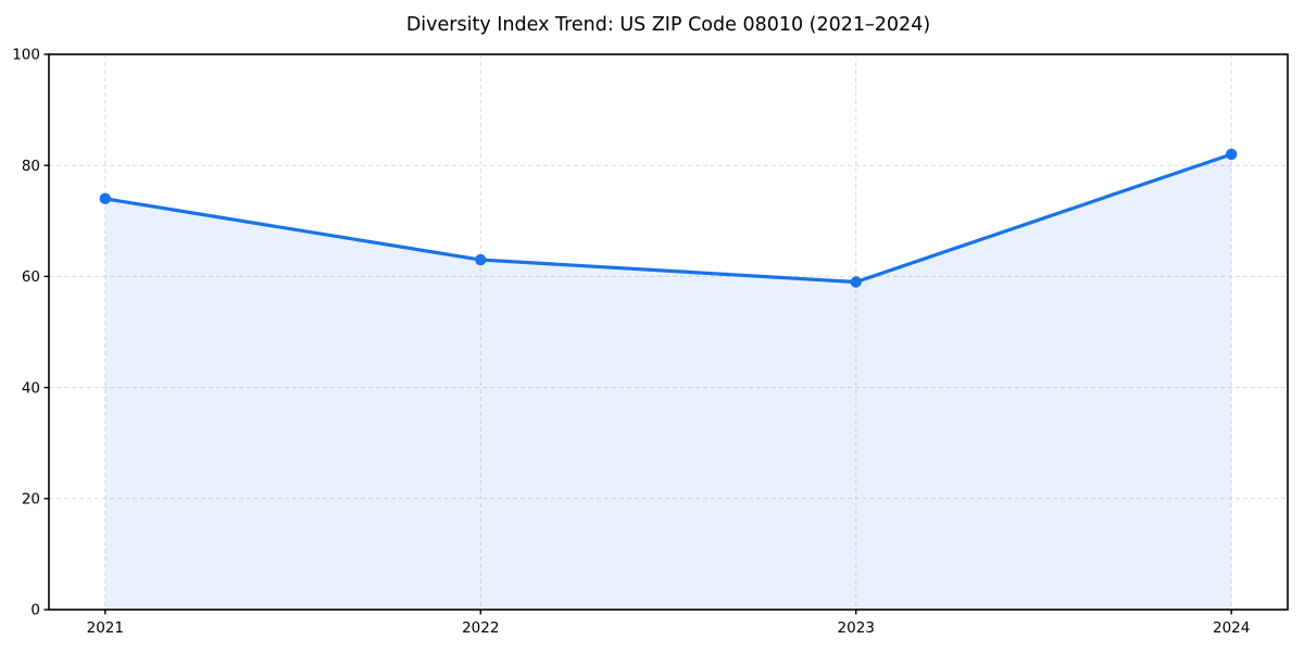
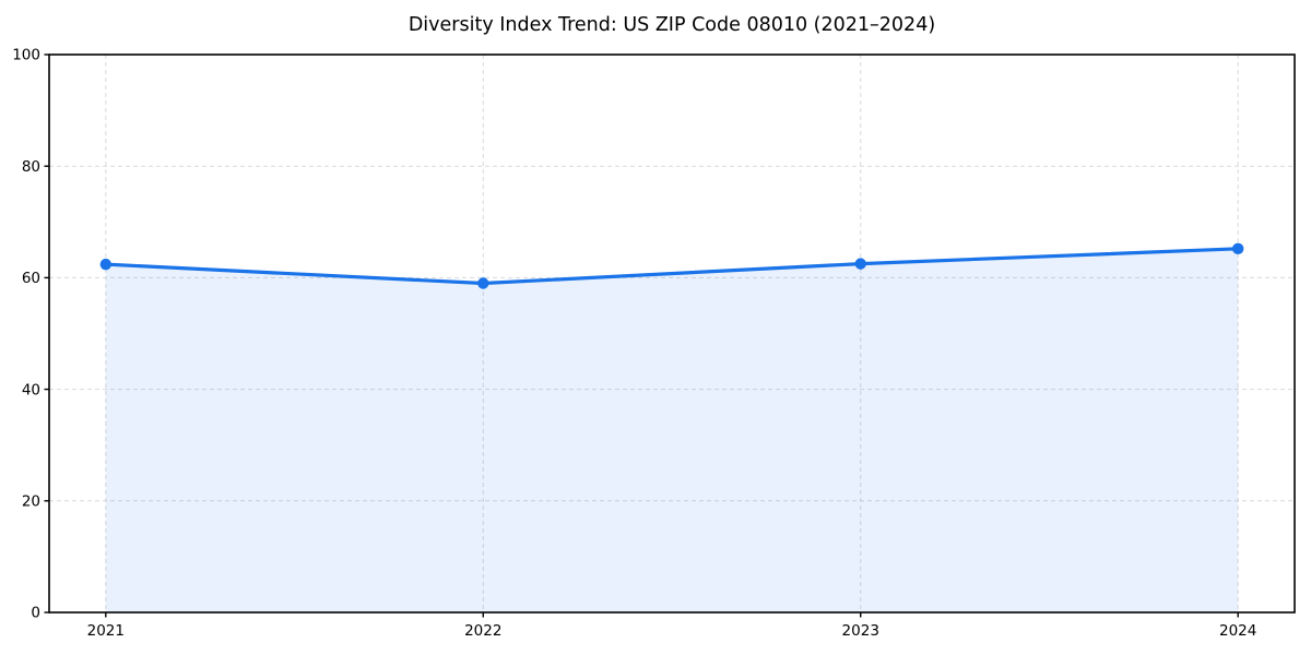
2021: 74 -> 62
2022: 63 -> 59
2023: 59 -> 62
2024: 82 -> 65
